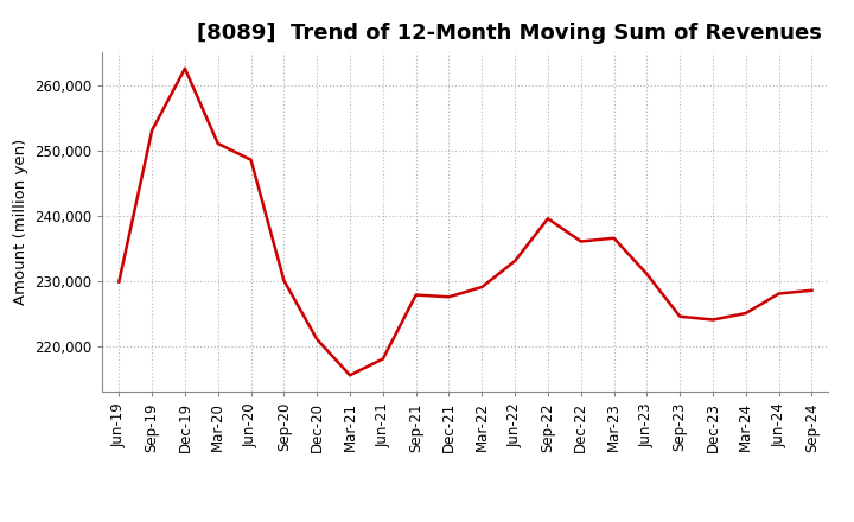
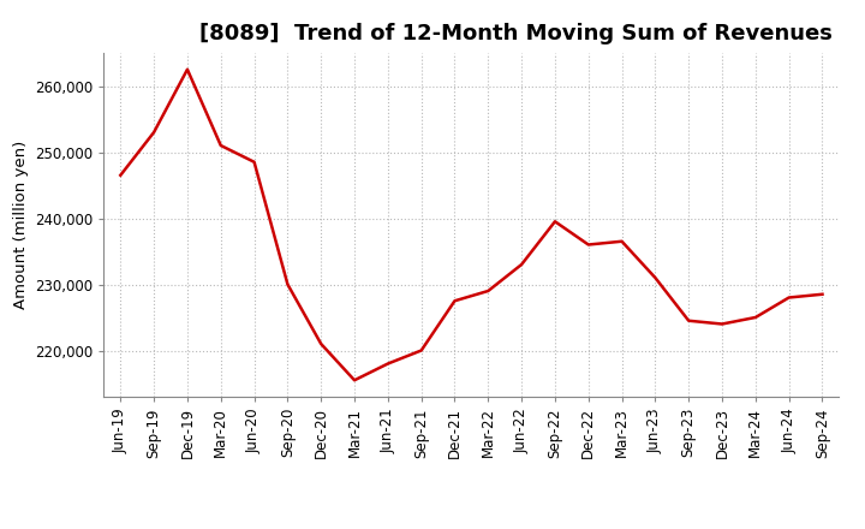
Jun-19: 229,800 -> 246,500
Sep-21: 227,800 -> 220,000
